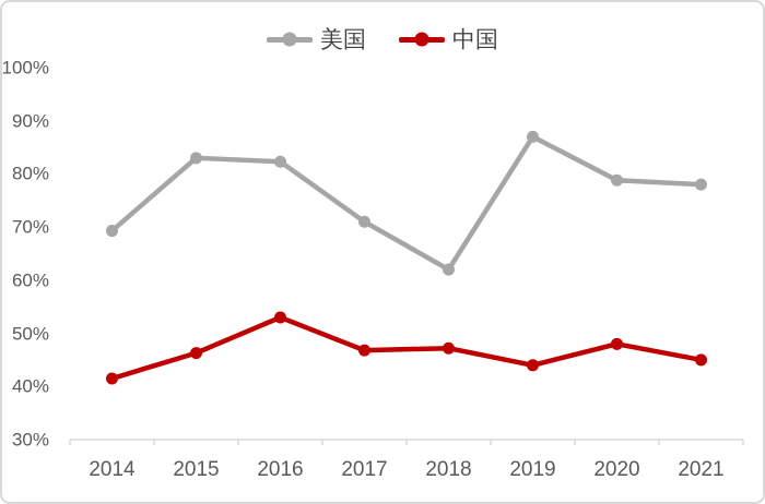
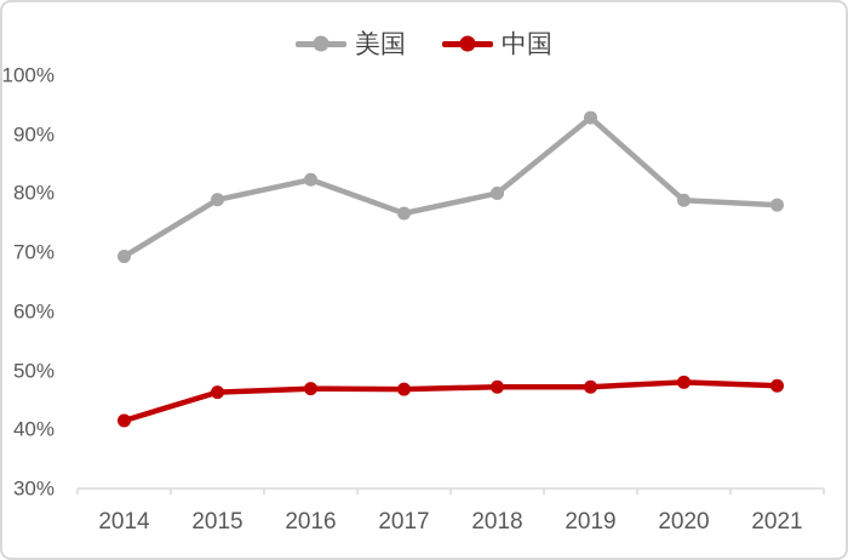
美国/2015: 83% -> 79%
中国/2016: 53% -> 47%
美国/2017: 71% -> 77%
美国/2018: 62% -> 80%
美国/2019: 87% -> 93%
中国/2019: 44% -> 47%
中国/2021: 45% -> 47%
